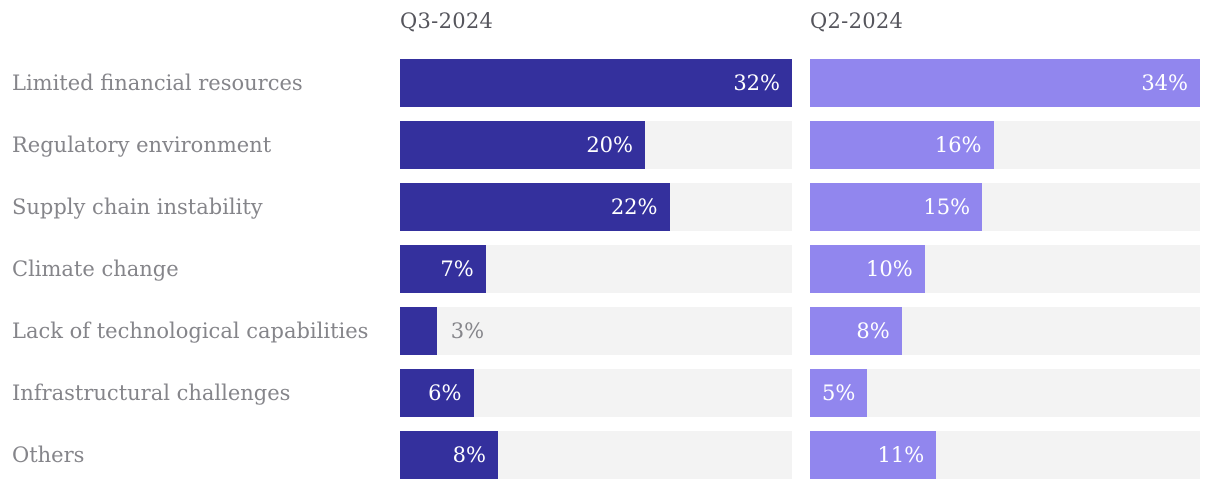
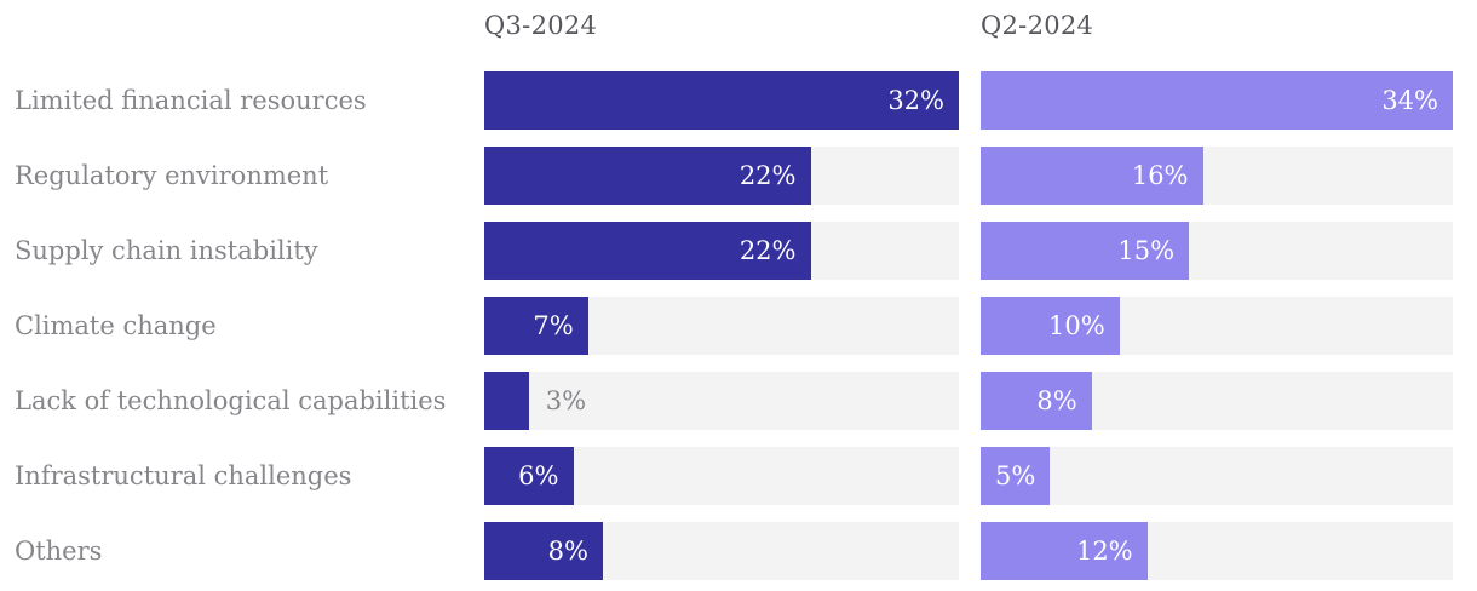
Q3-2024/Regulatory environment: 20% -> 22%
Q2-2024/Others: 11% -> 12%
